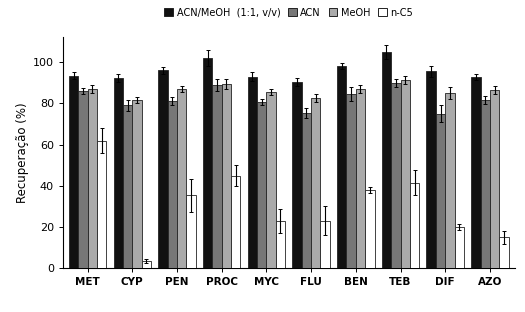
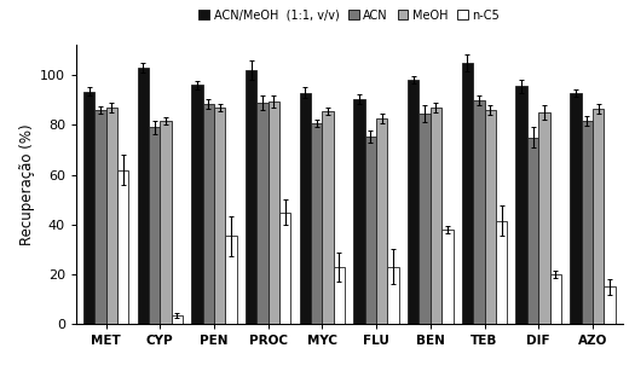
ACN/MeOH (1:1, v/v)/CYP: 92.5 -> 103.0
ACN/PEN: 81.0 -> 88.5
MeOH/TEB: 91.5 -> 86.0
